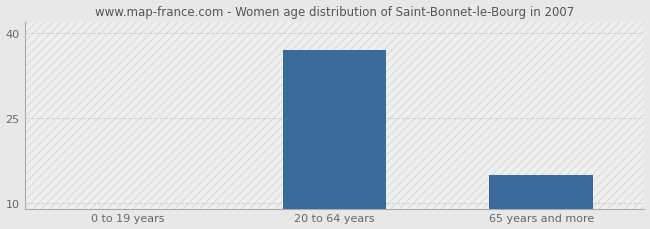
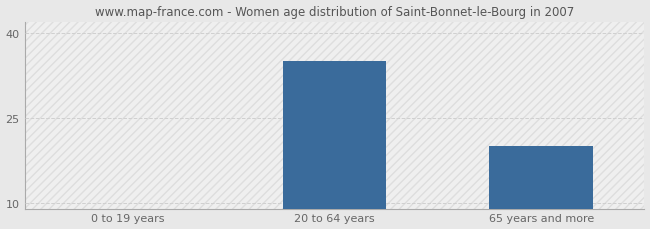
20 to 64 years: 37 -> 35
65 years and more: 15 -> 20
